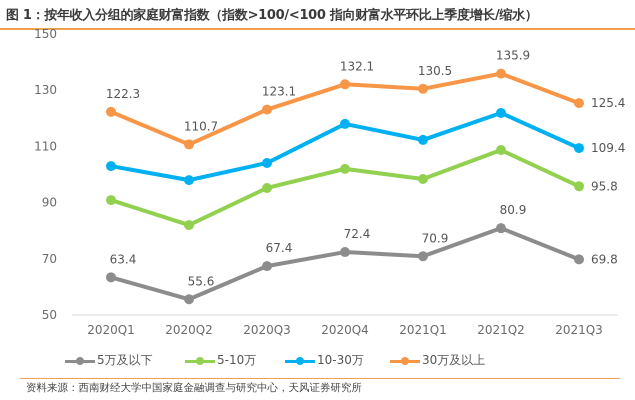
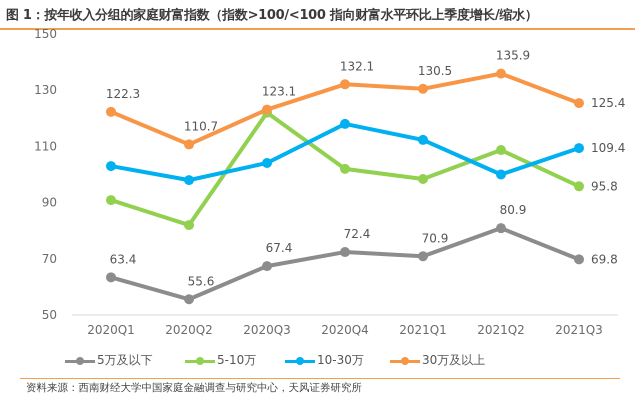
5-10万/2020Q3: 95 -> 122
10-30万/2021Q2: 122 -> 100
